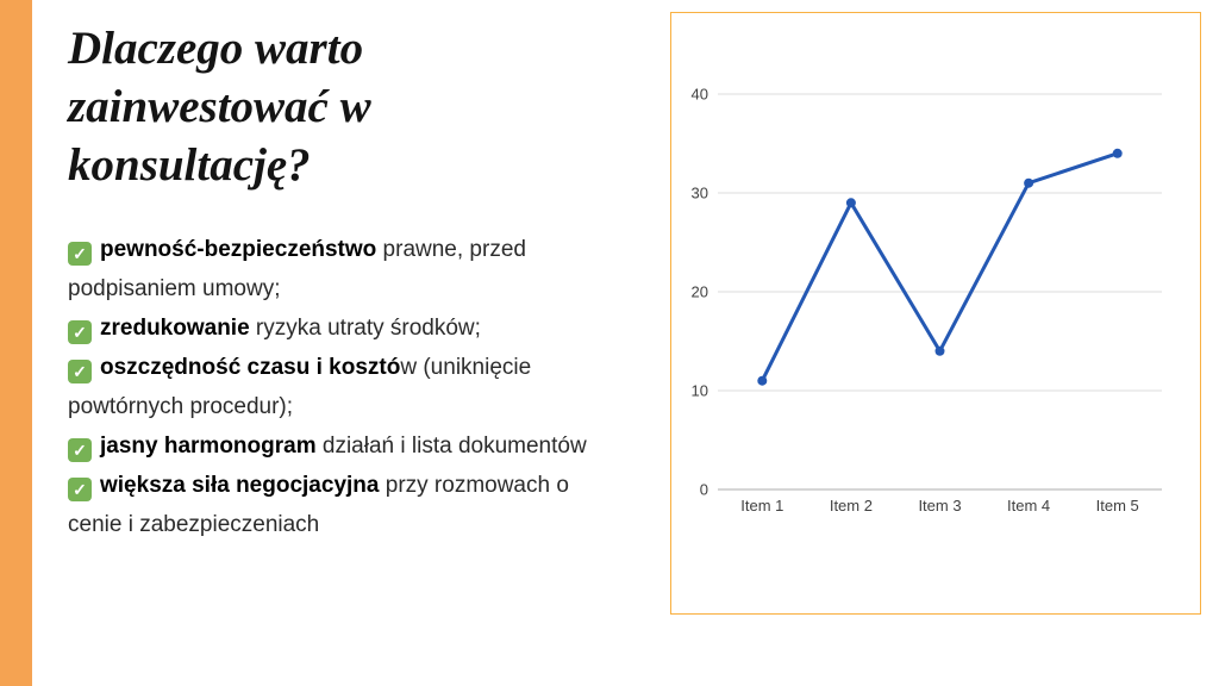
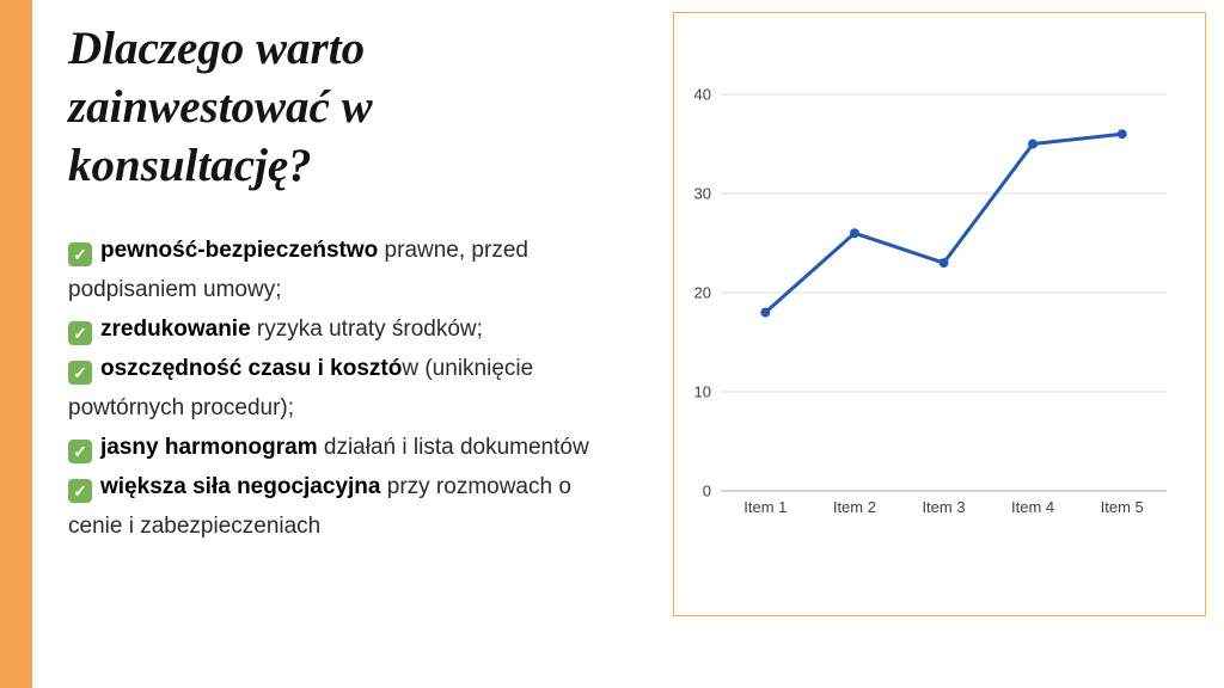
Item 1: 11 -> 18
Item 2: 29 -> 26
Item 3: 14 -> 23
Item 4: 31 -> 35
Item 5: 34 -> 36
